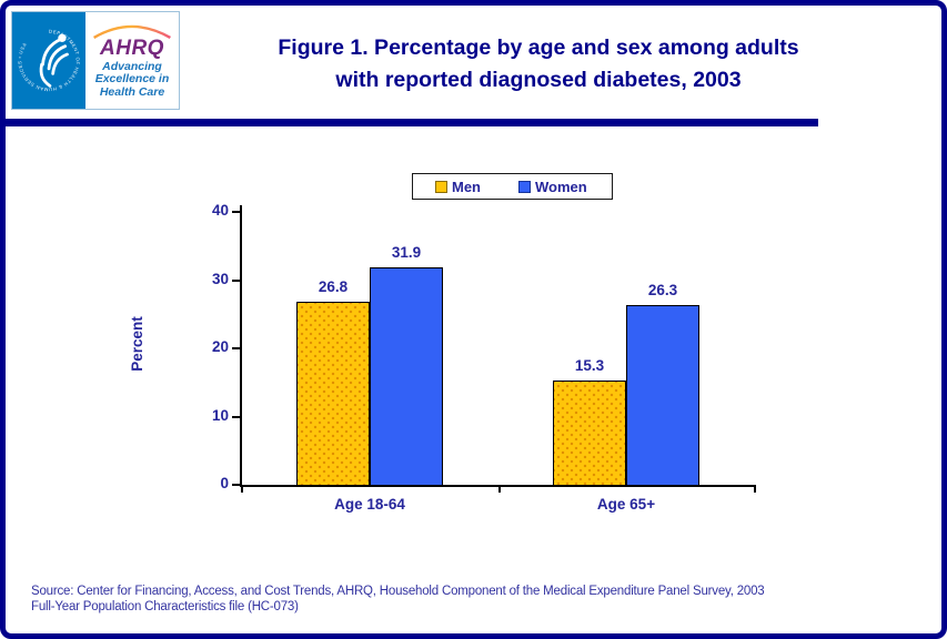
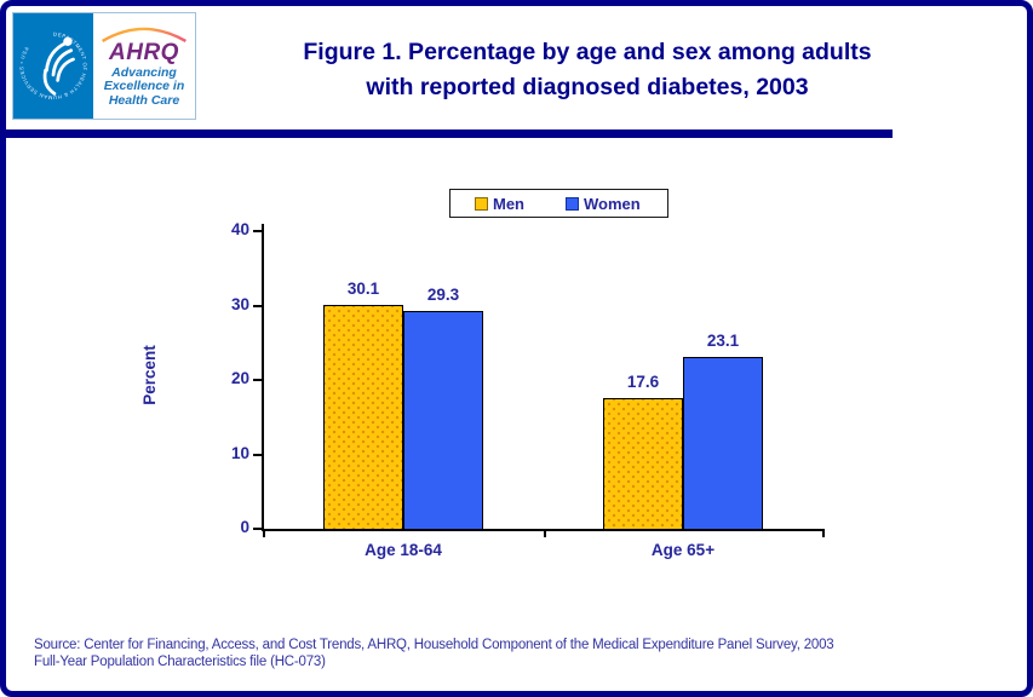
Men/Age 18-64: 26.8 -> 30.1
Women/Age 18-64: 31.9 -> 29.3
Men/Age 65+: 15.3 -> 17.6
Women/Age 65+: 26.3 -> 23.1
